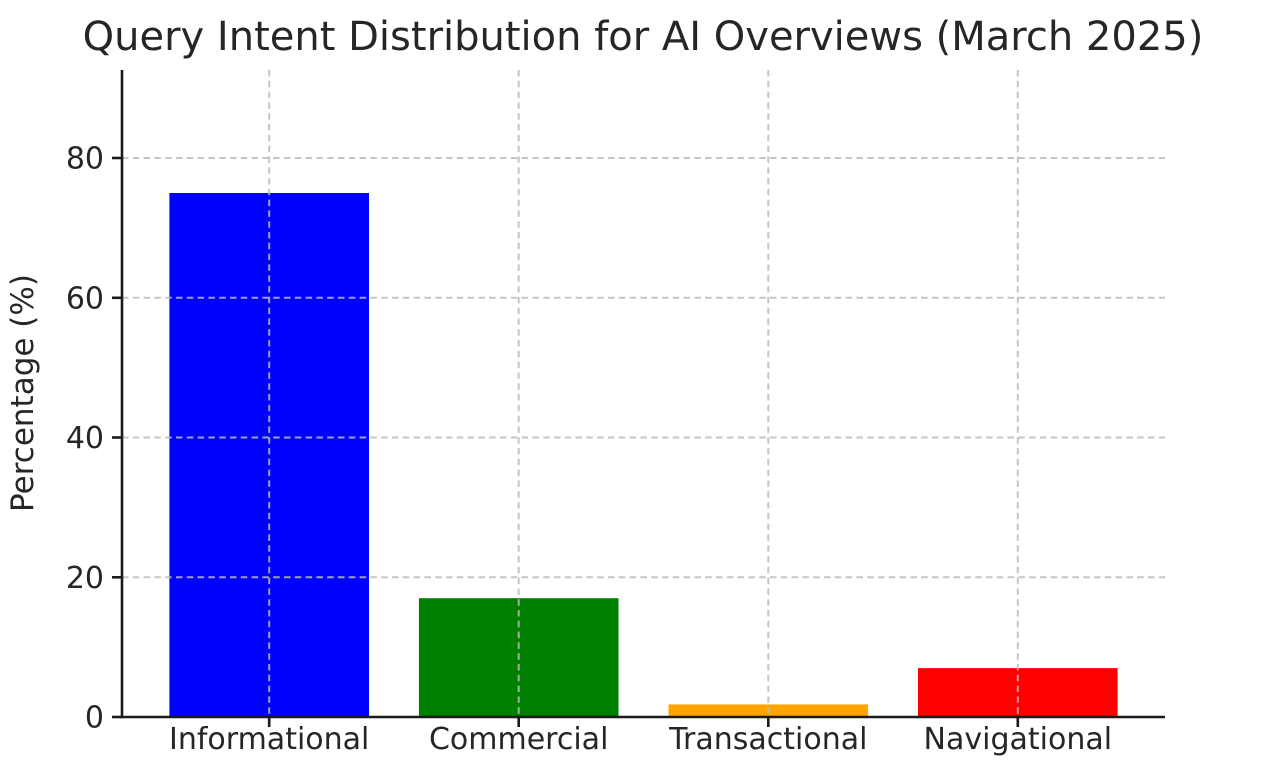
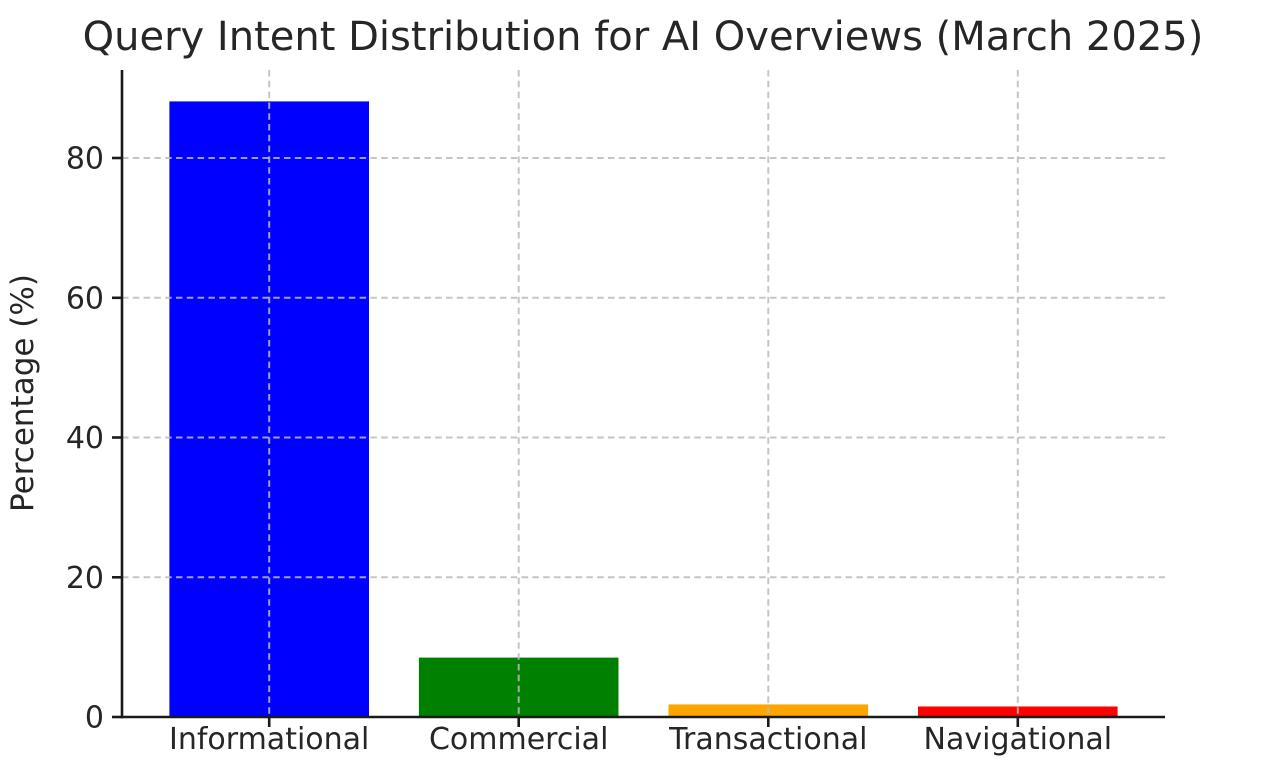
Informational: 75 -> 88
Commercial: 17 -> 8
Navigational: 7 -> 2
